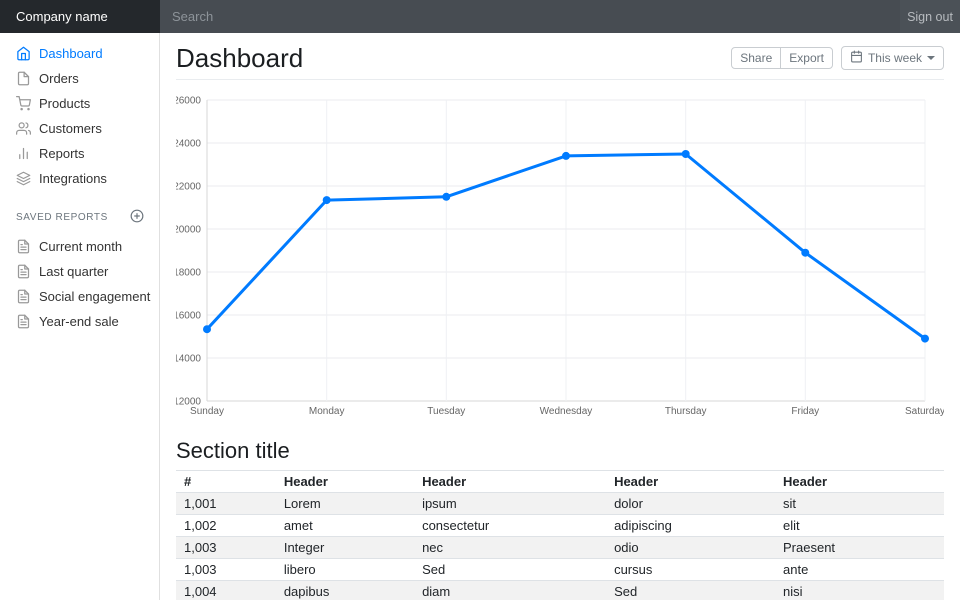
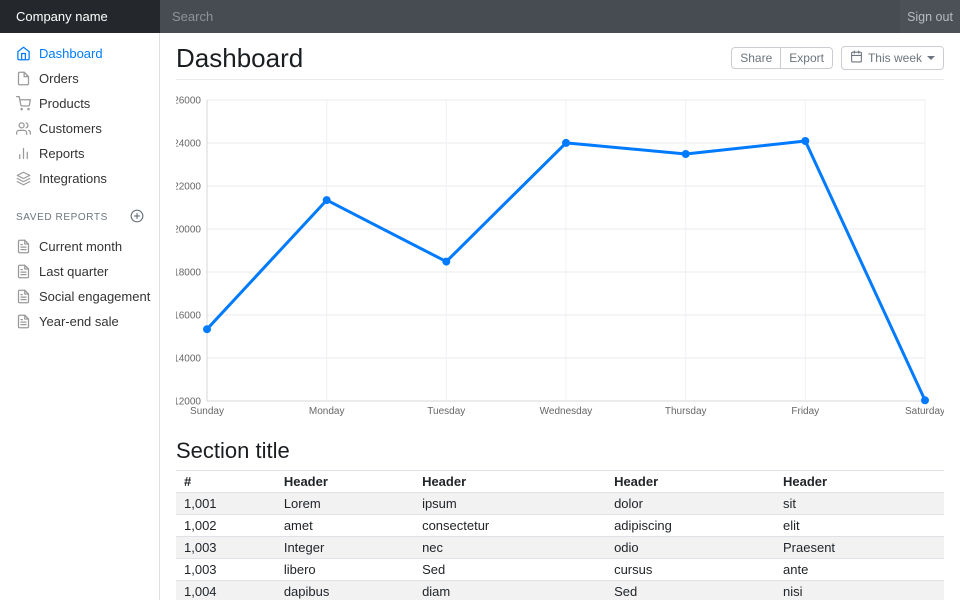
Tuesday: 21500 -> 18500
Wednesday: 23400 -> 24000
Friday: 18900 -> 24100
Saturday: 14900 -> 12000
